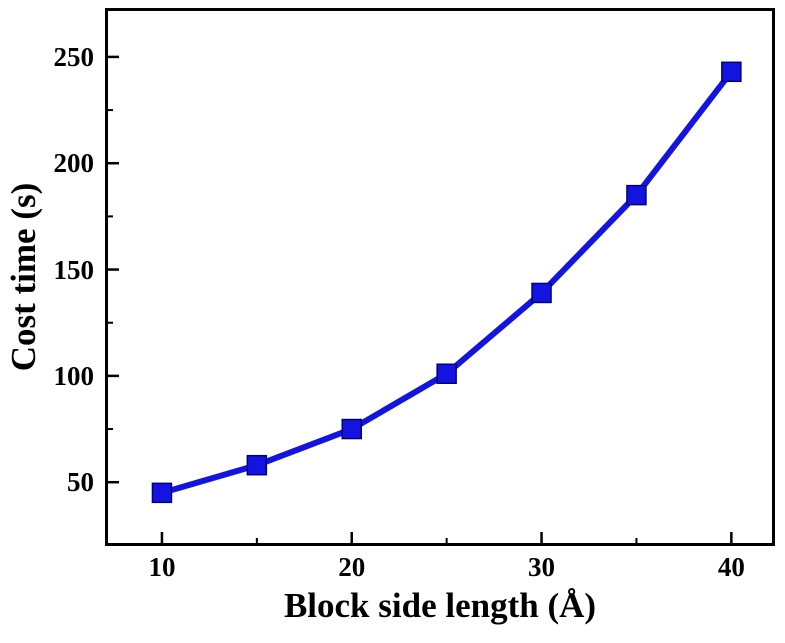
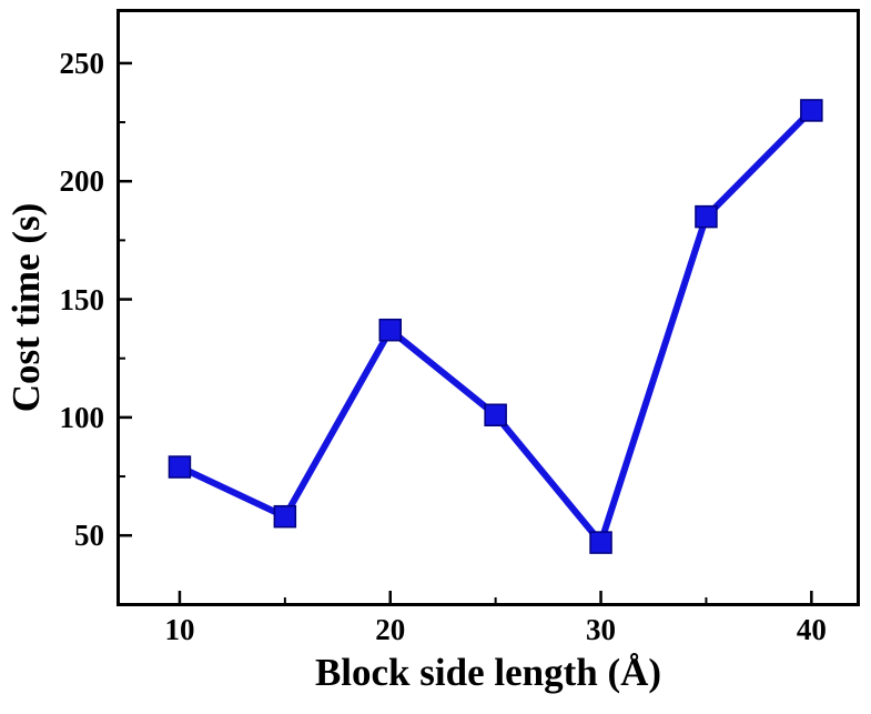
10: 45 -> 79
20: 75 -> 137
30: 139 -> 47
40: 243 -> 230
